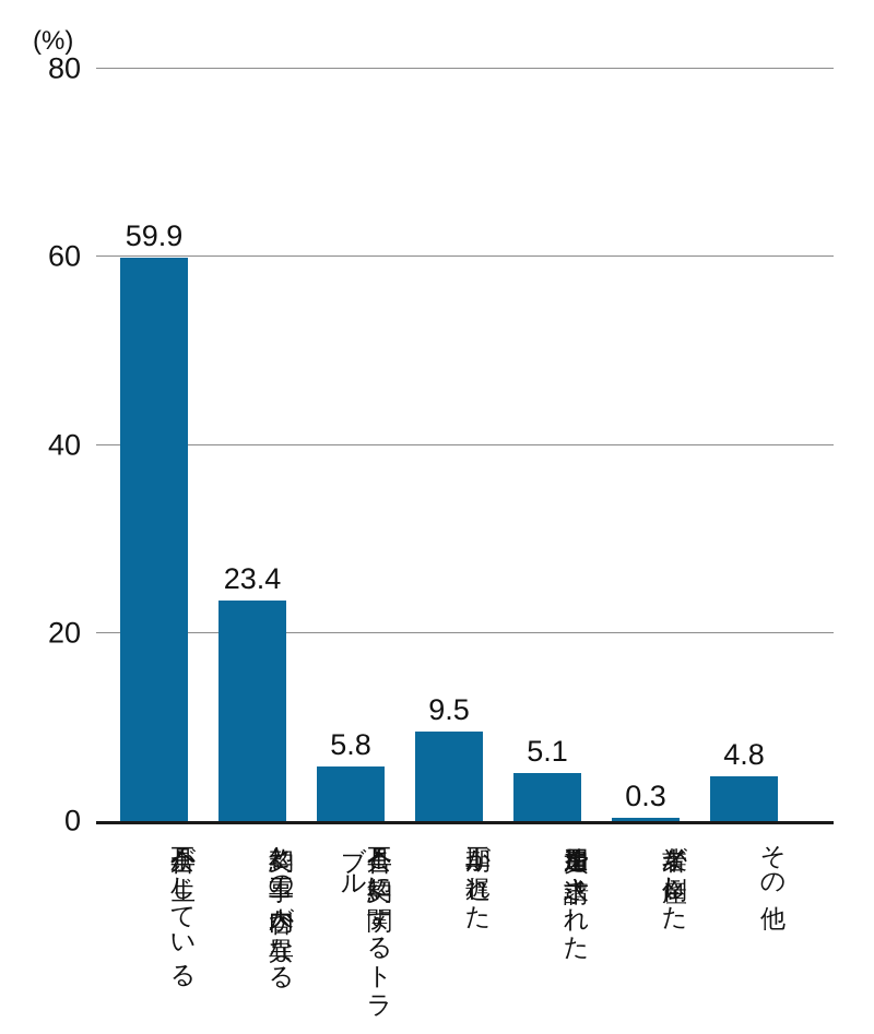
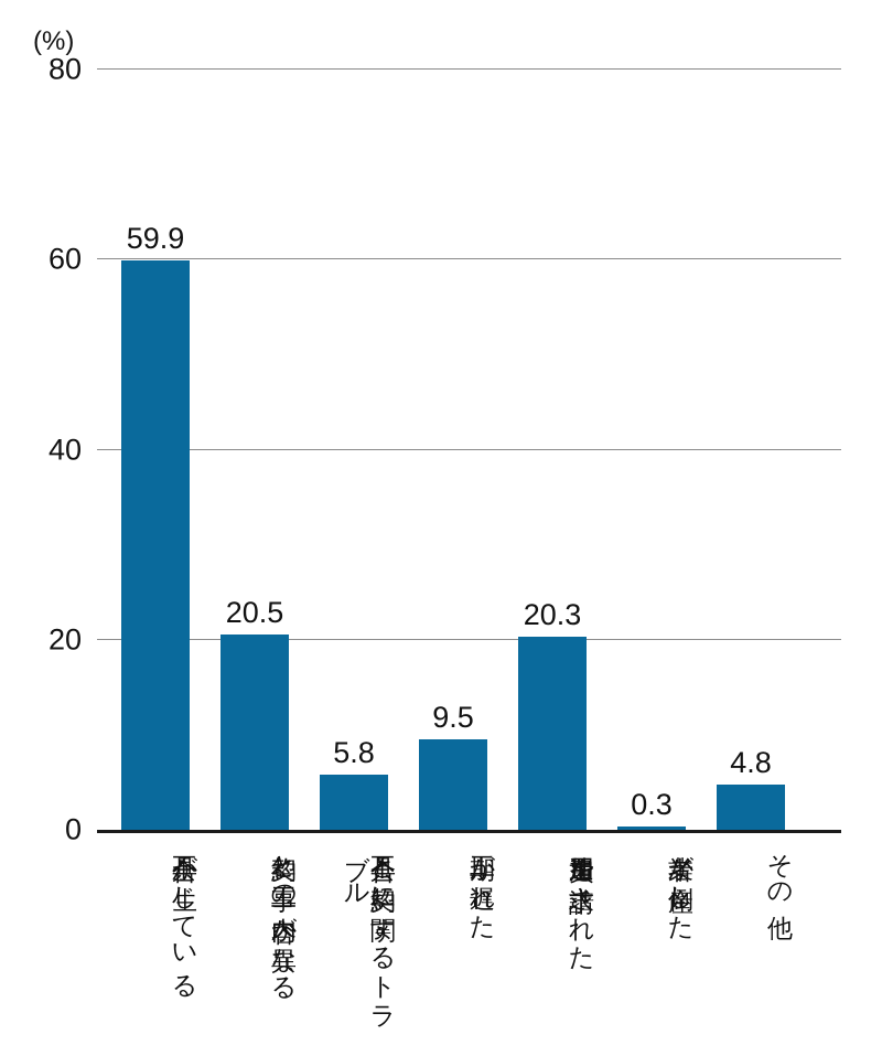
契約と工事の内容が異なる: 23.4 -> 20.5
追加費用を請求された: 5.1 -> 20.3
